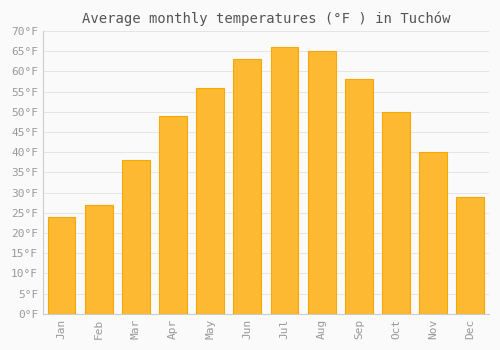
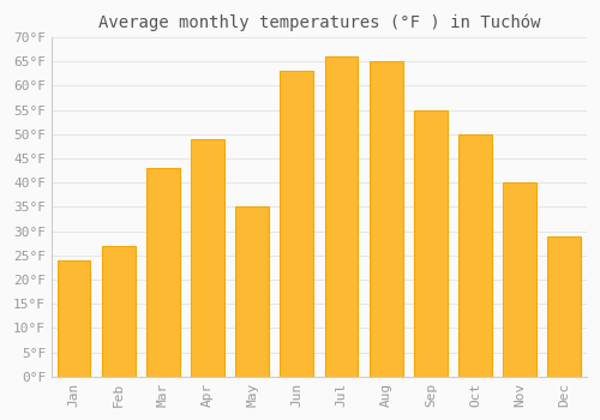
Mar: 38°F -> 43°F
May: 56°F -> 35°F
Sep: 58°F -> 55°F
